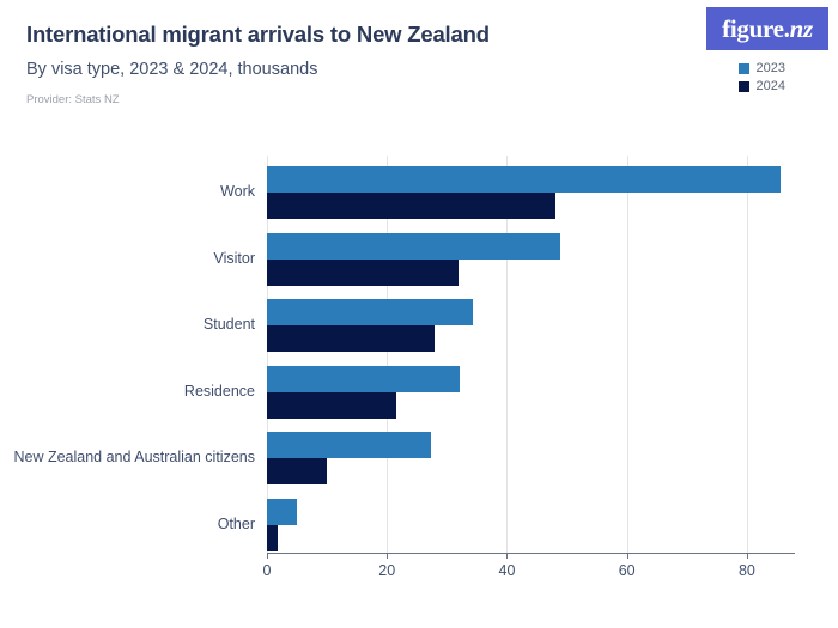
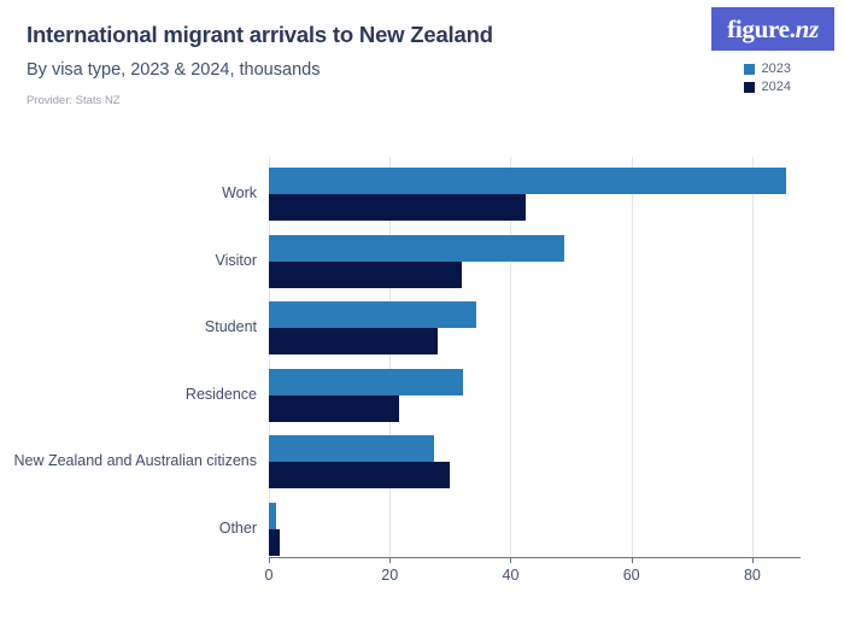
2024/Work: 48 -> 42
2024/New Zealand and Australian citizens: 10 -> 30
2023/Other: 5 -> 1
